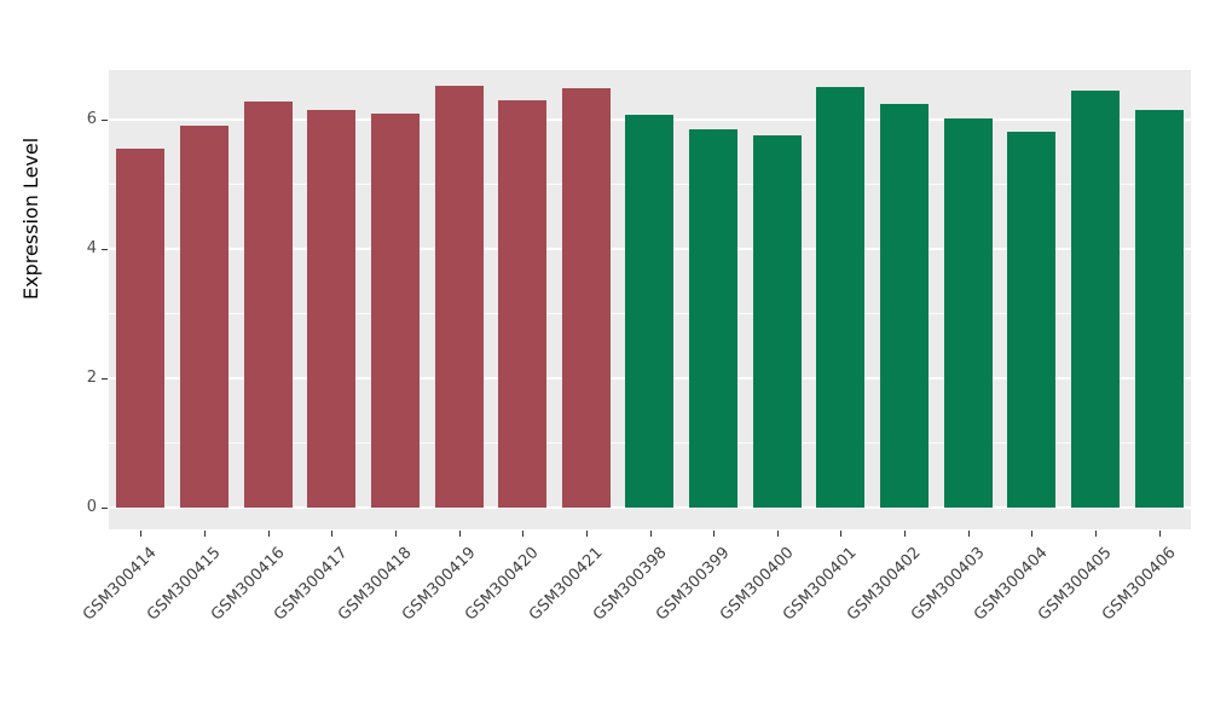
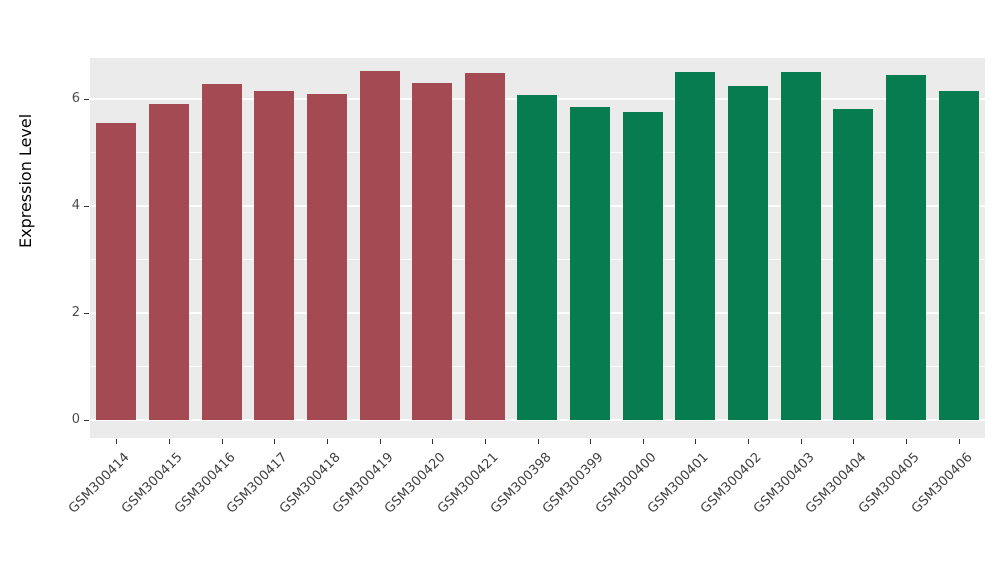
GSM300403: 6.0 -> 6.5
